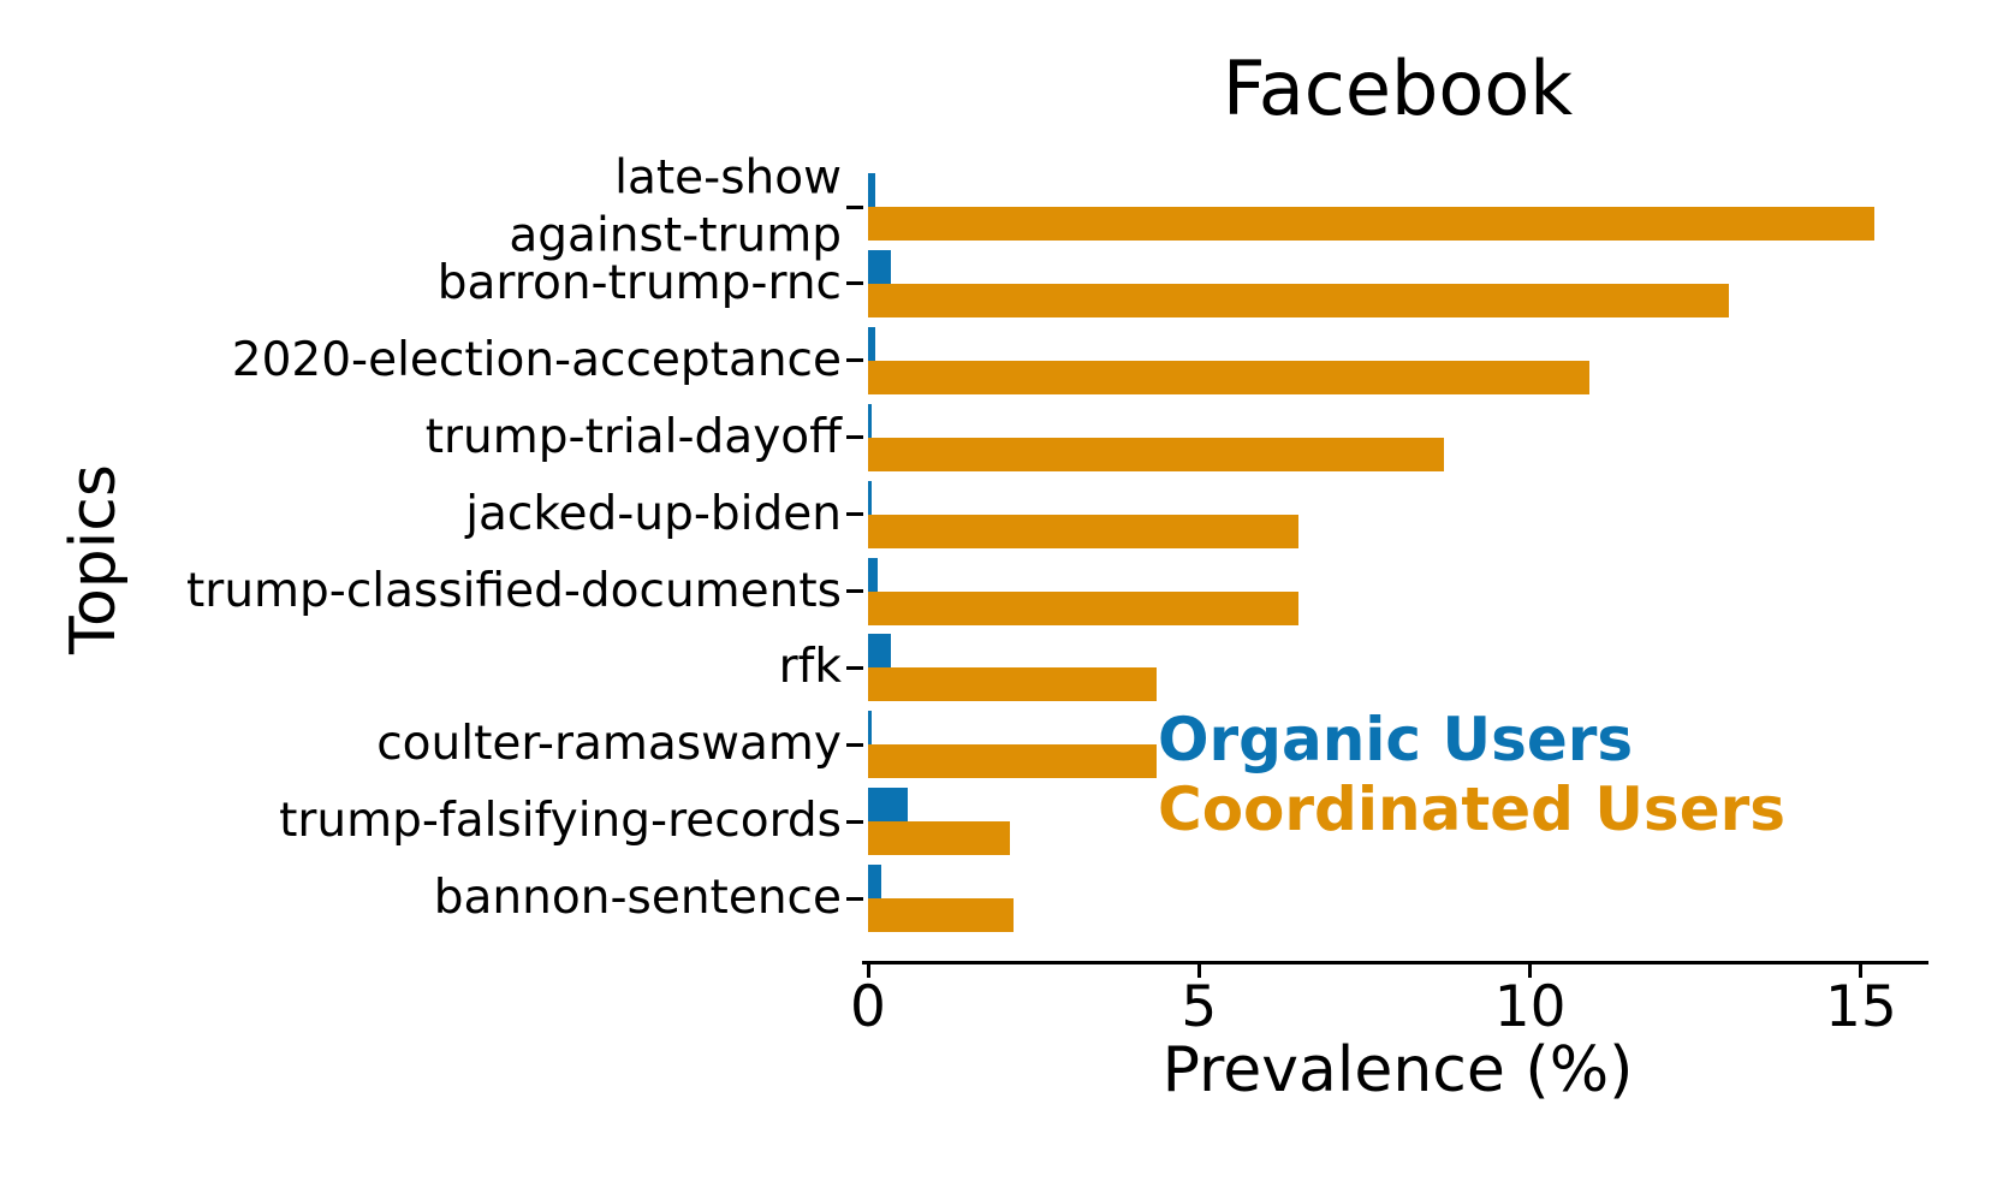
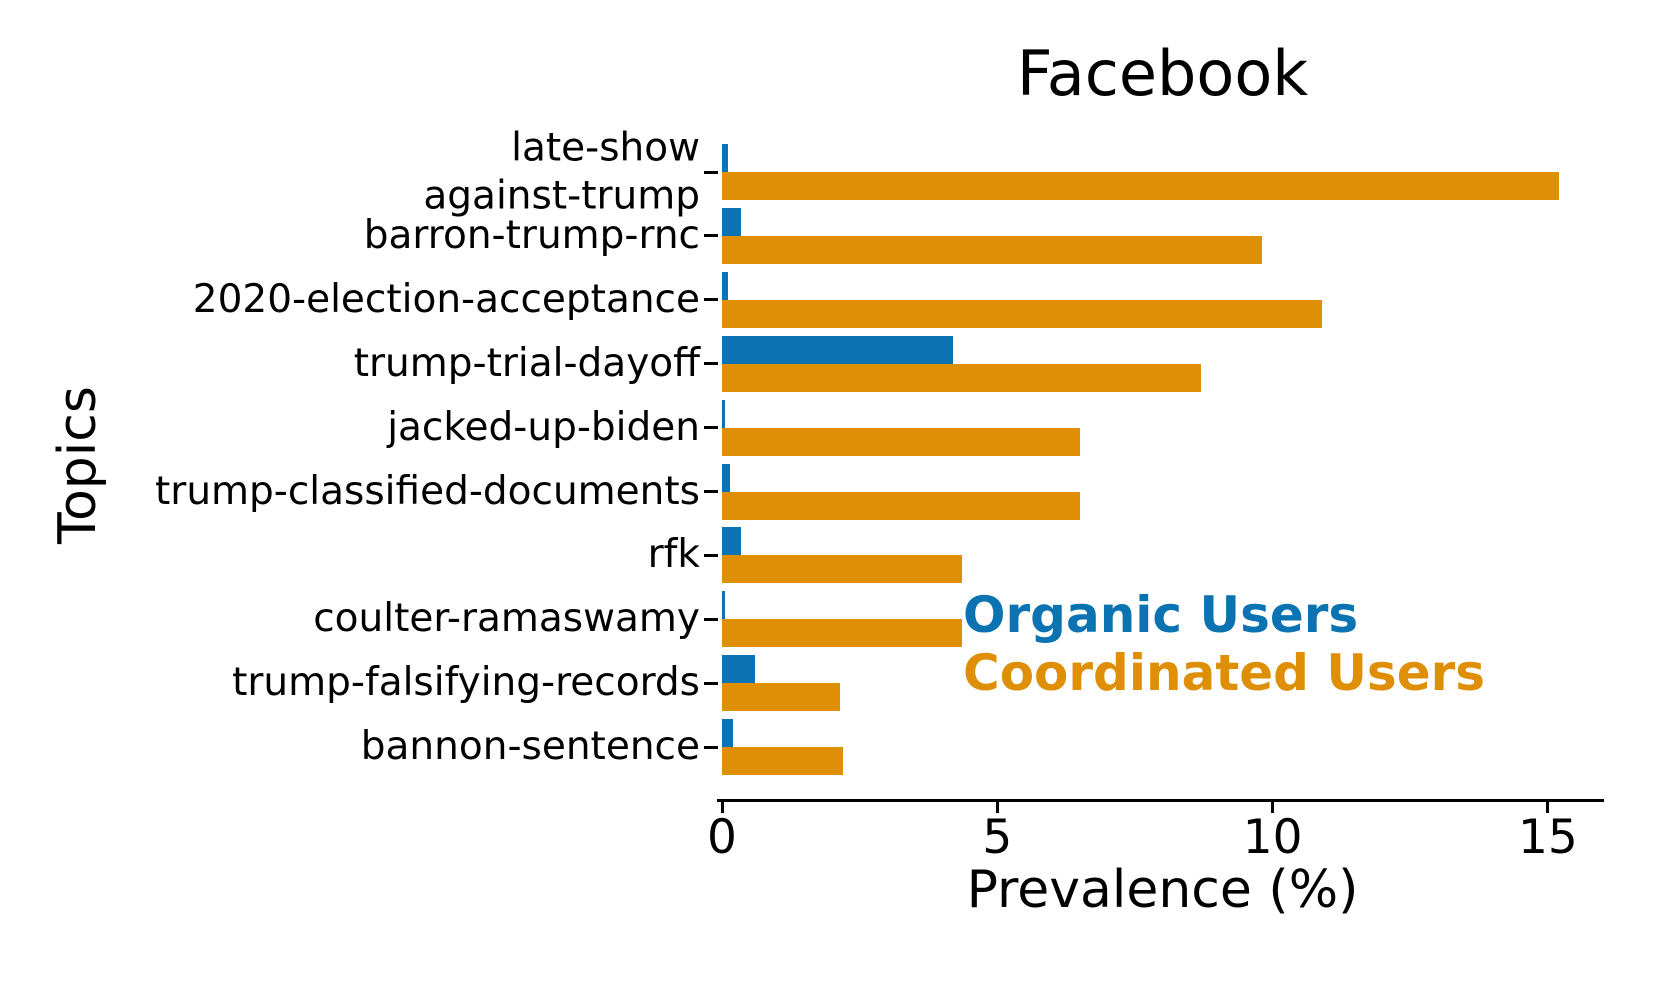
Coordinated Users/barron-trump-rnc: 13.0 -> 9.8
Organic Users/trump-trial-dayoff: 0.1 -> 4.2
